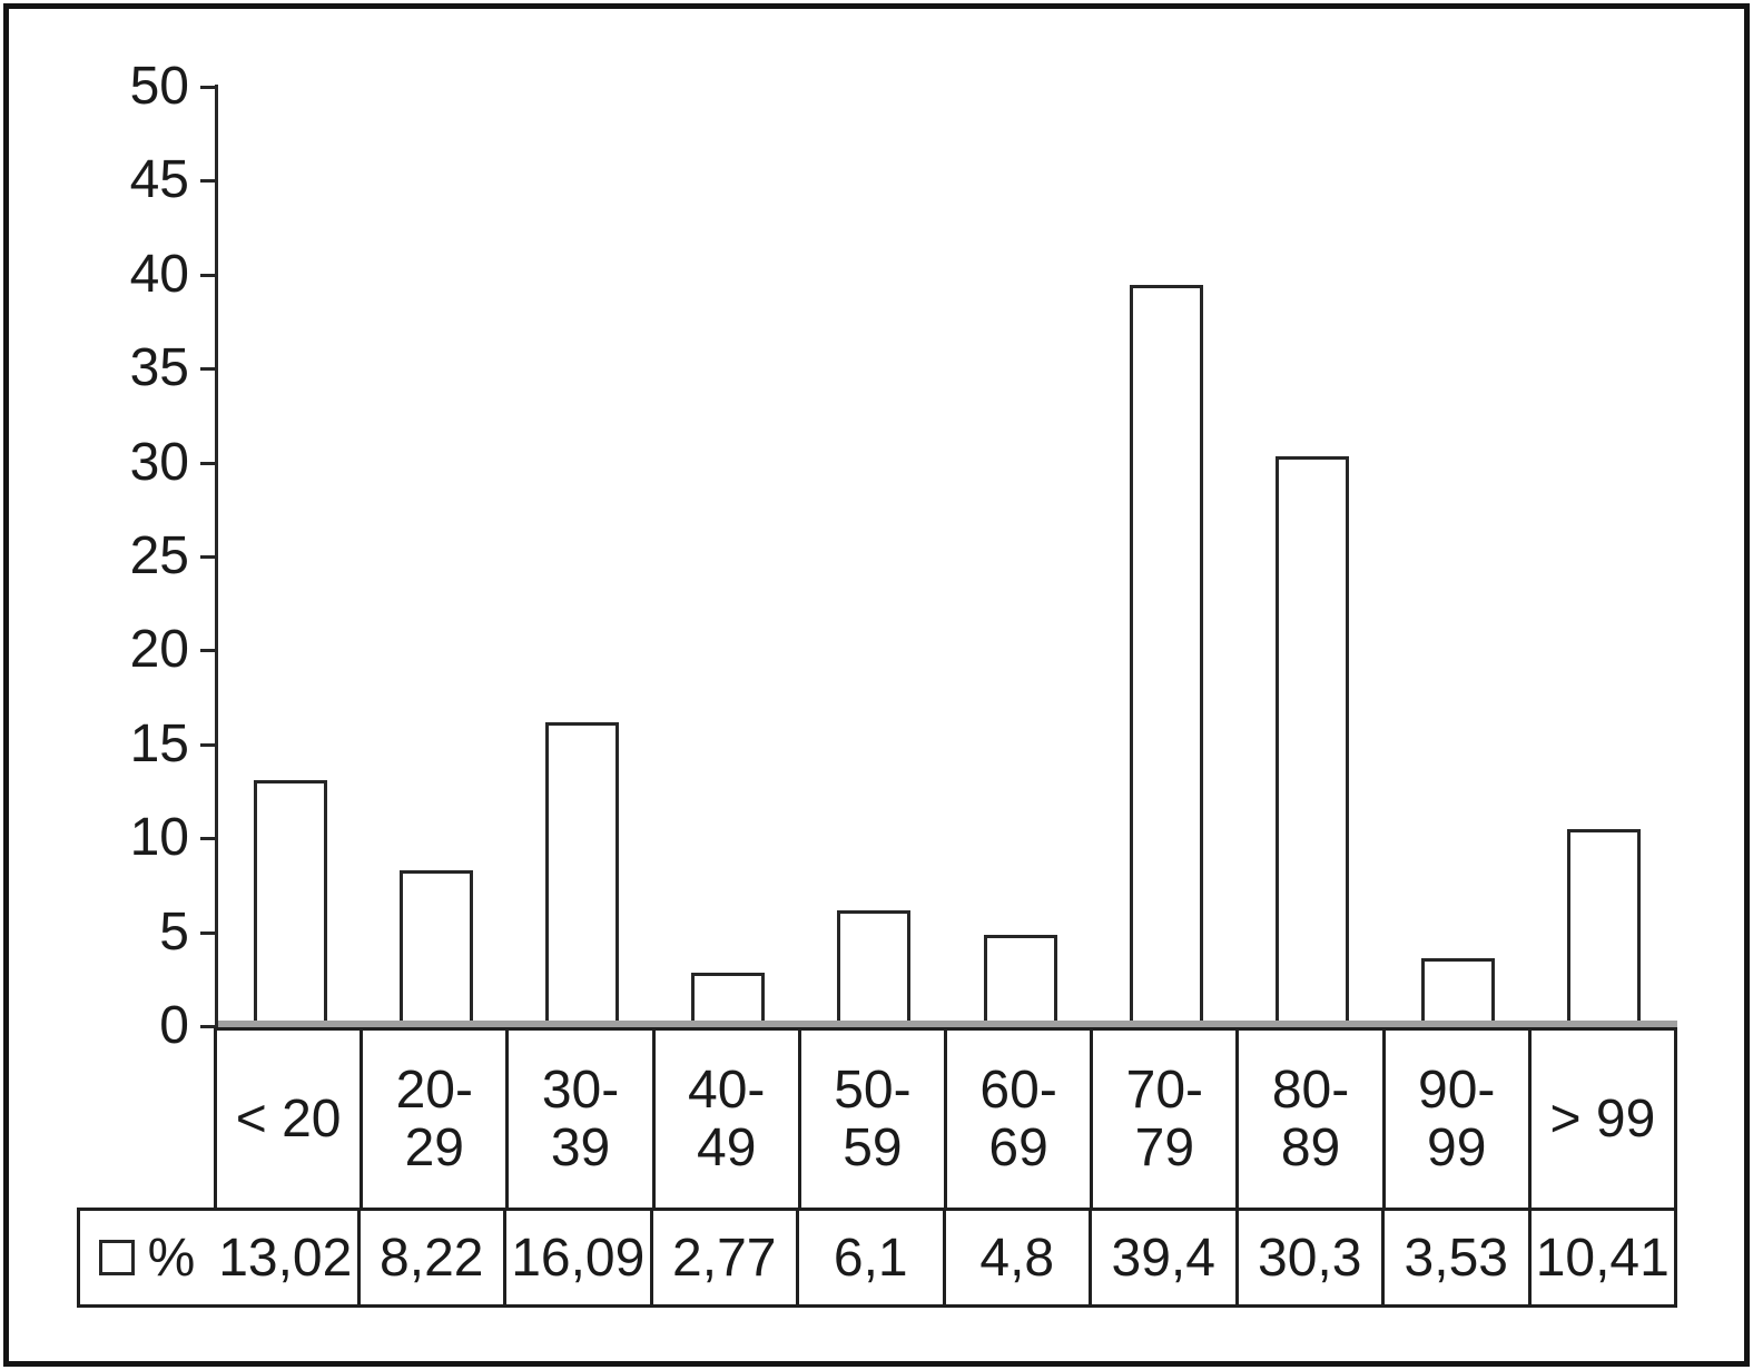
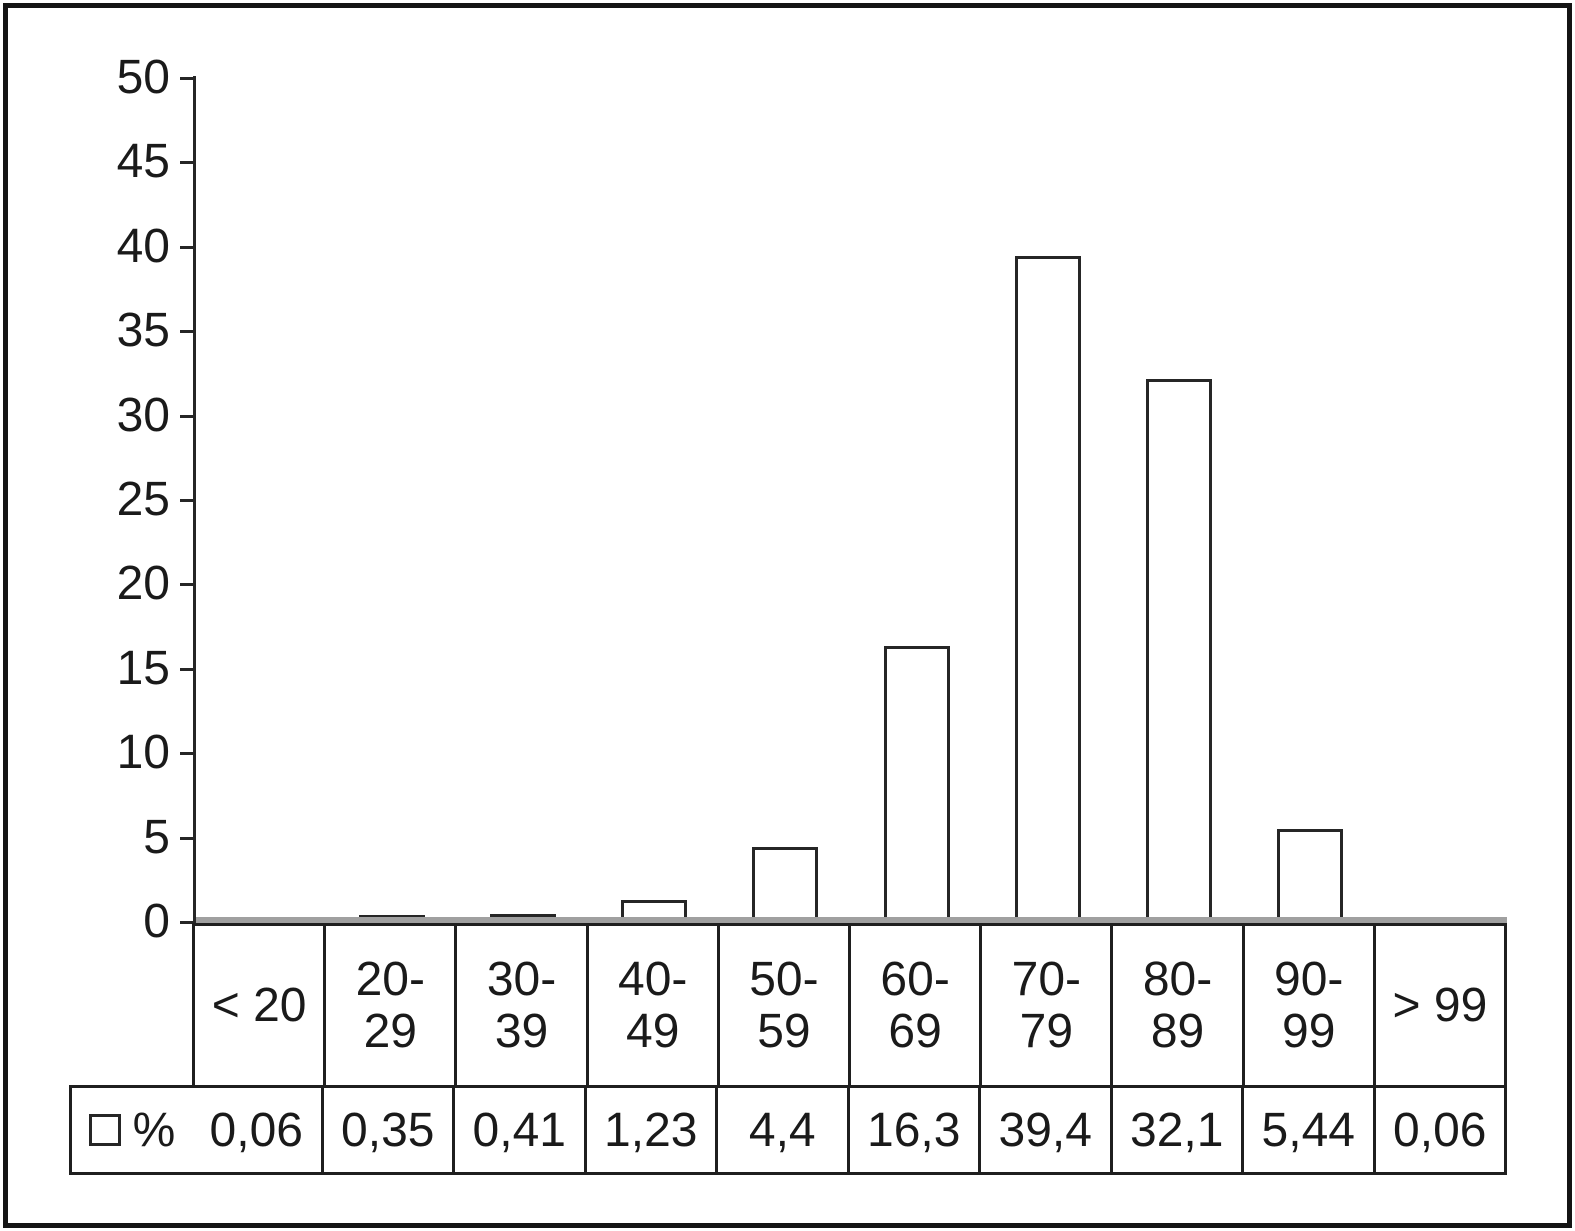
< 20: 13,02 -> 0,06
20-29: 8,22 -> 0,35
30-39: 16,09 -> 0,41
40-49: 2,77 -> 1,23
50-59: 6,1 -> 4,4
60-69: 4,8 -> 16,3
80-89: 30,3 -> 32,1
90-99: 3,53 -> 5,44
> 99: 10,41 -> 0,06
